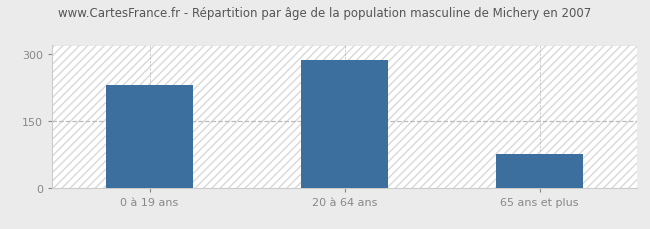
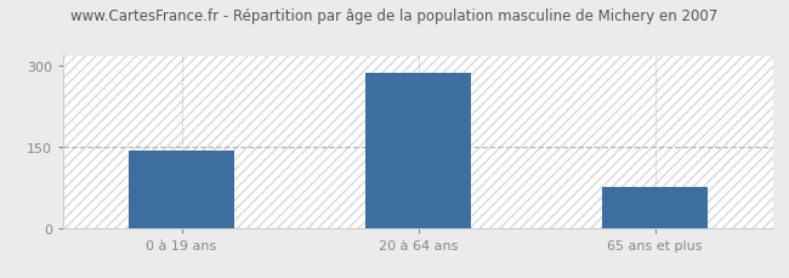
0 à 19 ans: 230 -> 143
